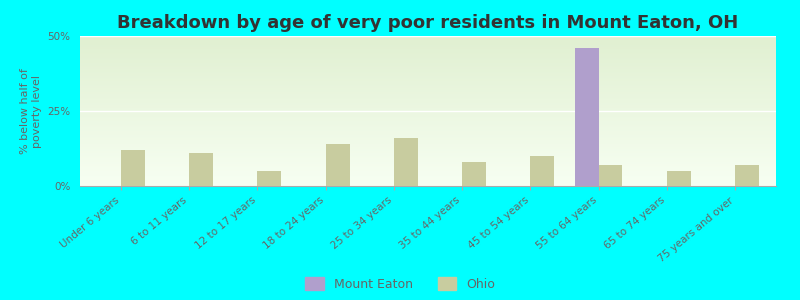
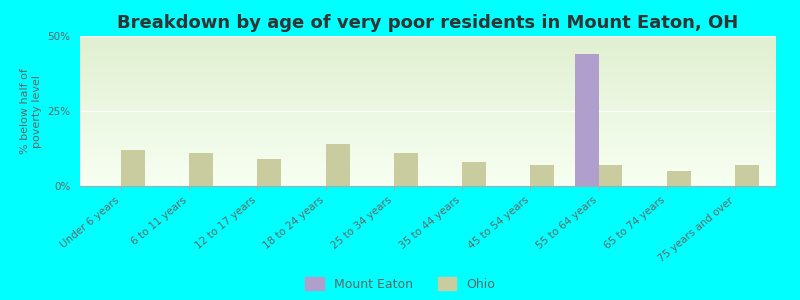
Ohio/12 to 17 years: 5% -> 9%
Ohio/25 to 34 years: 16% -> 11%
Ohio/45 to 54 years: 10% -> 7%
Mount Eaton/55 to 64 years: 46% -> 44%
